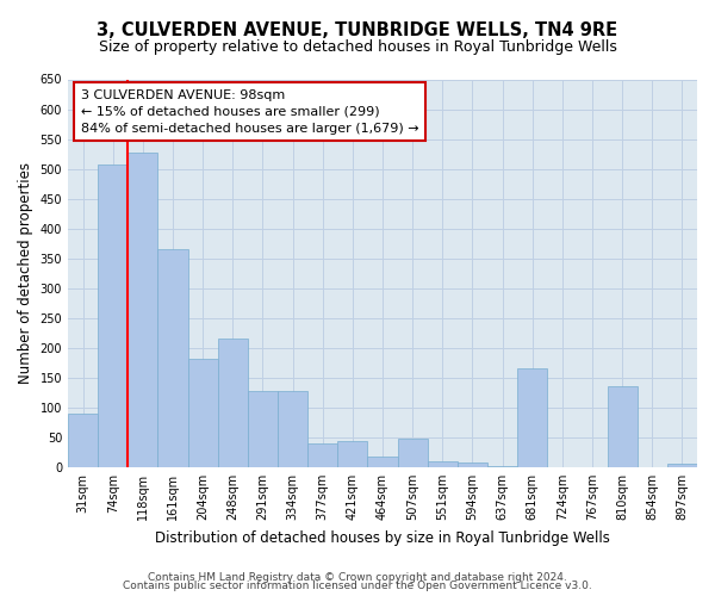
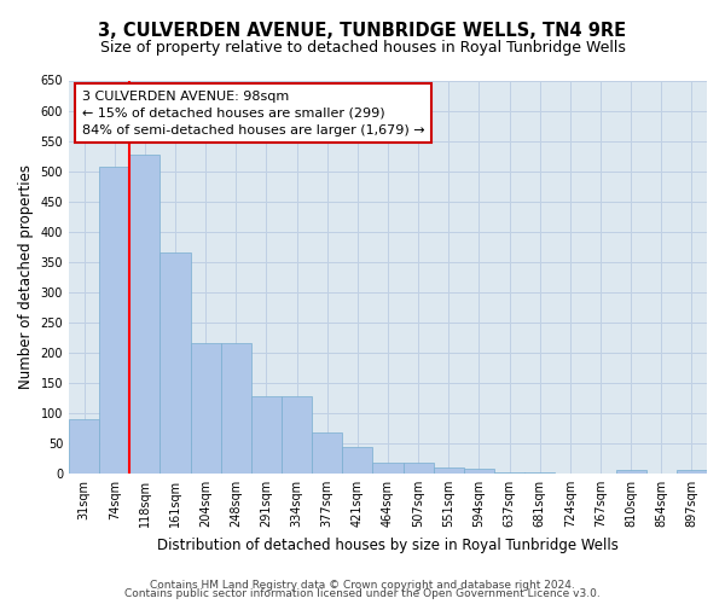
204sqm: 182 -> 216
377sqm: 40 -> 68
507sqm: 48 -> 18
681sqm: 166 -> 1
810sqm: 136 -> 5
